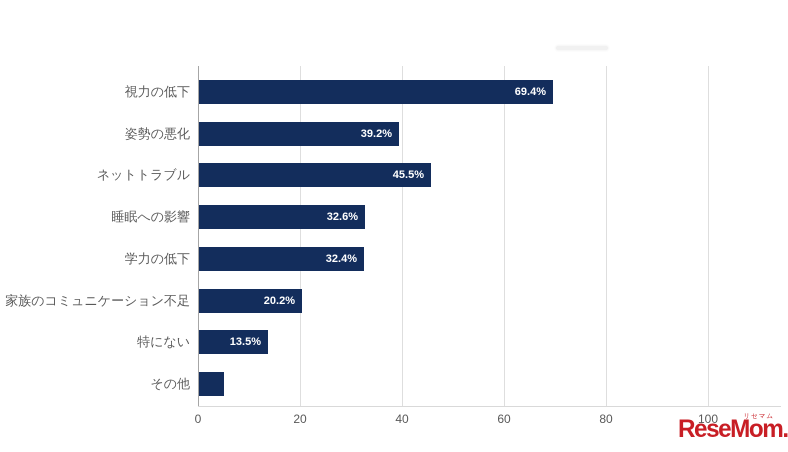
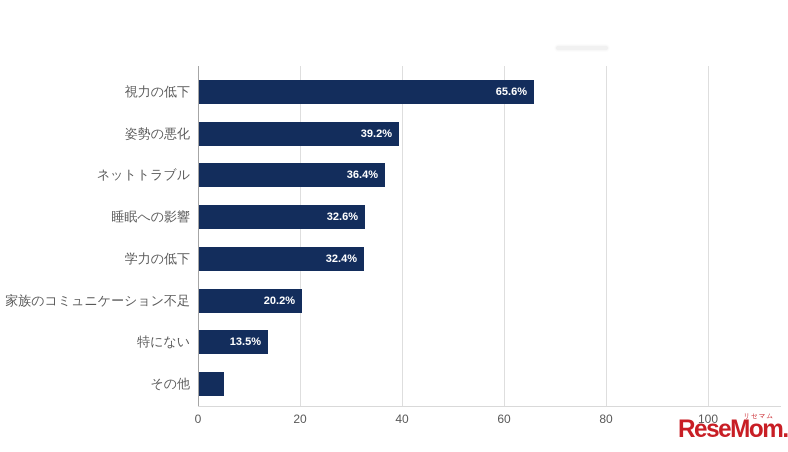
視力の低下: 69.4% -> 65.6%
ネットトラブル: 45.5% -> 36.4%
